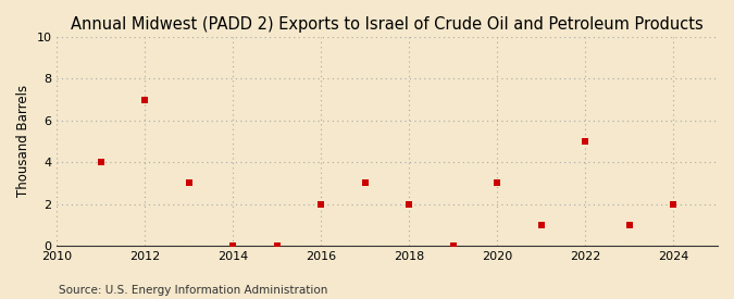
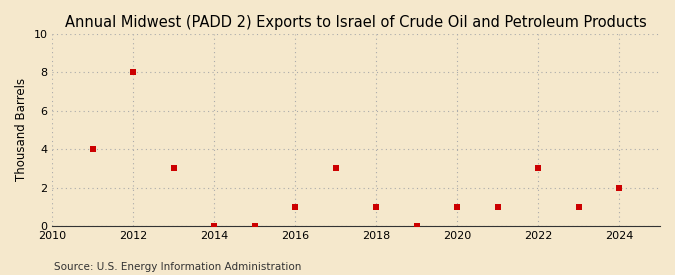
2012: 7 -> 8
2016: 2 -> 1
2018: 2 -> 1
2020: 3 -> 1
2022: 5 -> 3
